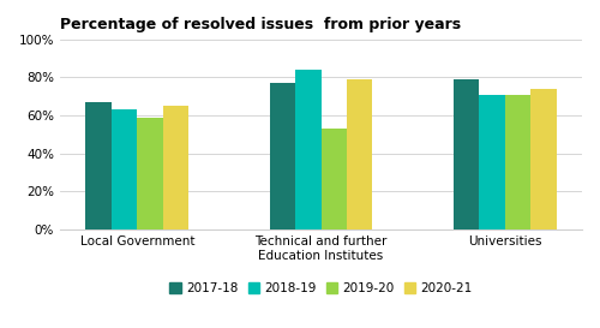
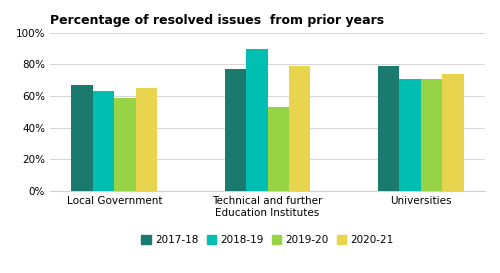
2018-19/Technical and further Education Institutes: 84% -> 90%
